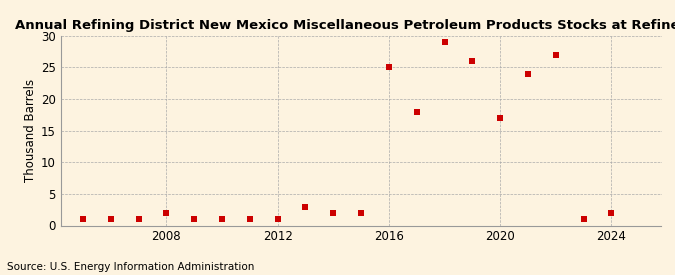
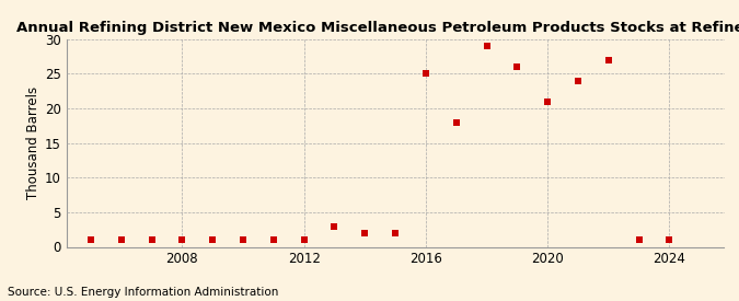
2008: 2 -> 1
2020: 17 -> 21
2024: 2 -> 1
